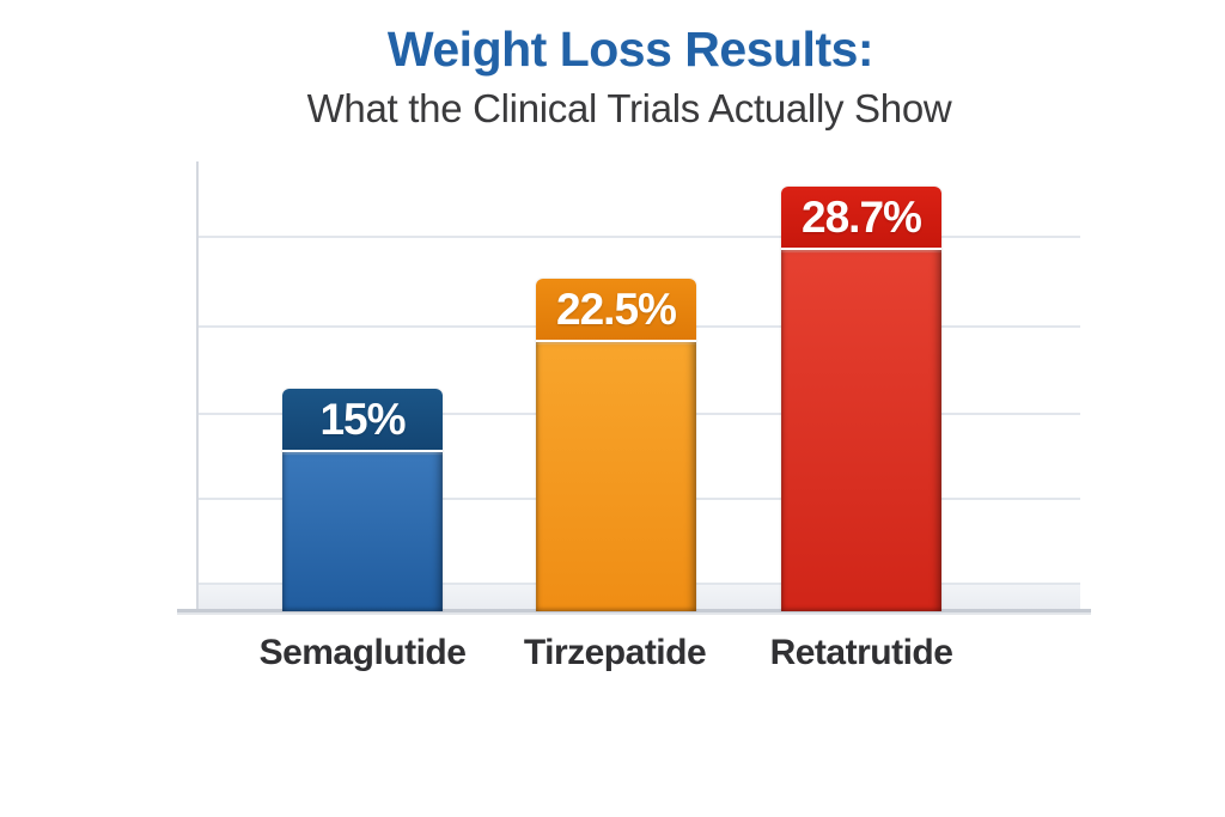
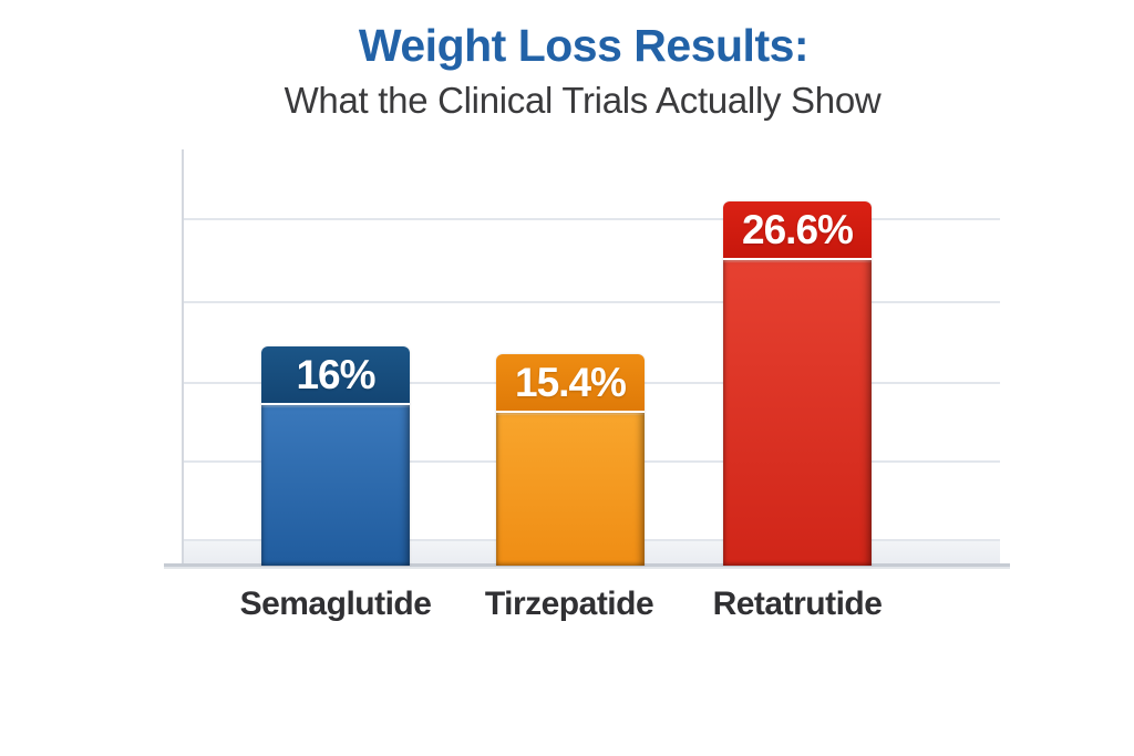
Semaglutide: 15% -> 16%
Tirzepatide: 22.5% -> 15.4%
Retatrutide: 28.7% -> 26.6%
